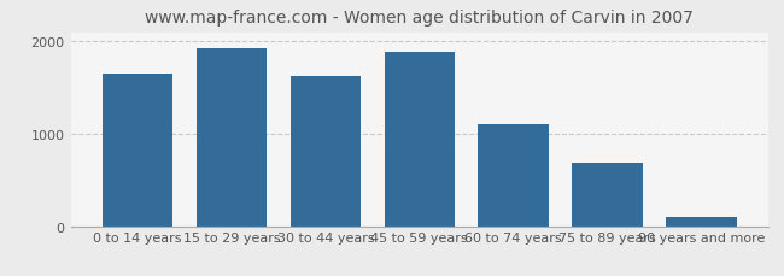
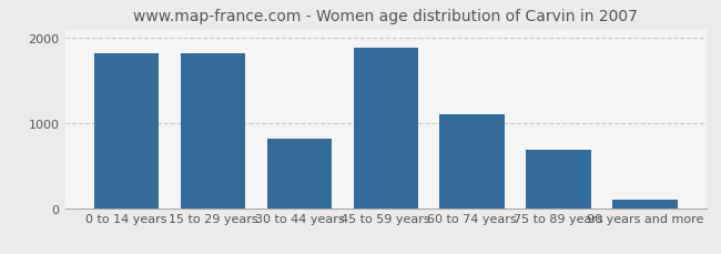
0 to 14 years: 1650 -> 1820
15 to 29 years: 1930 -> 1820
30 to 44 years: 1630 -> 820
